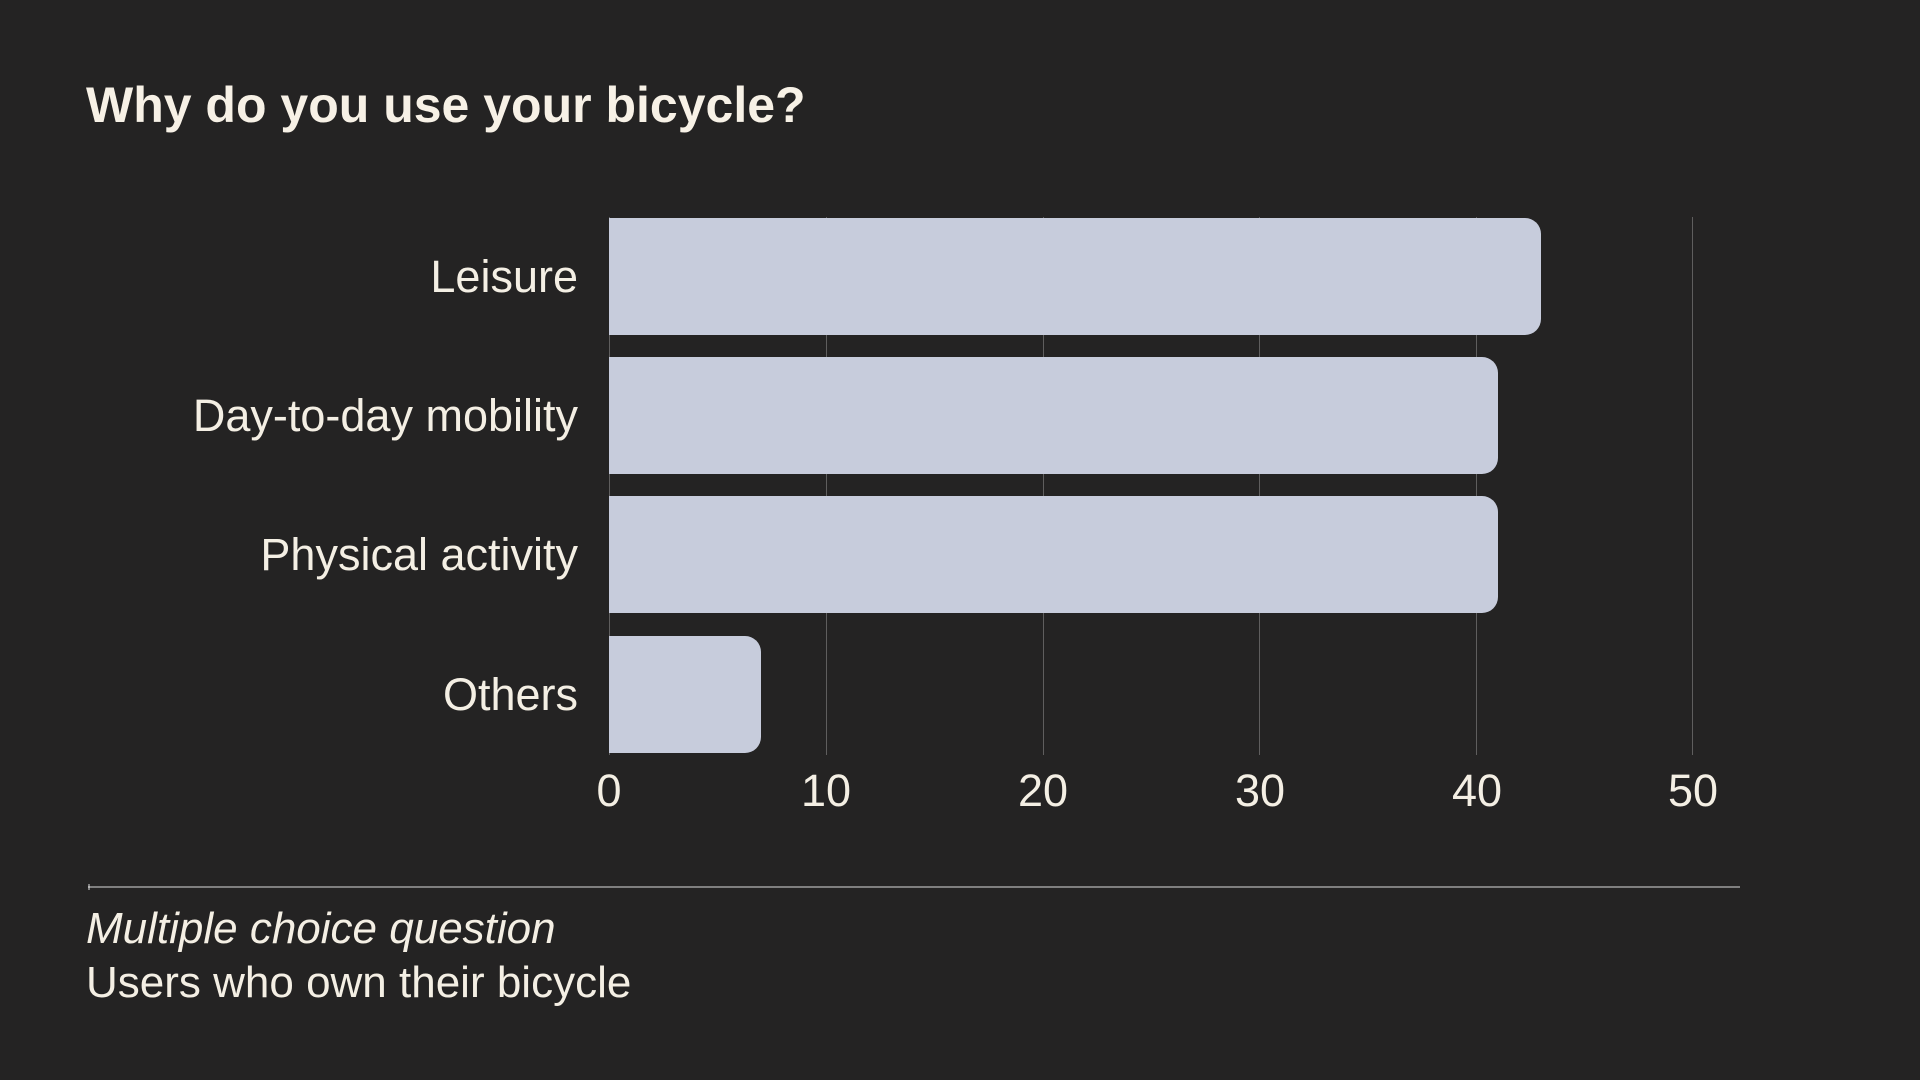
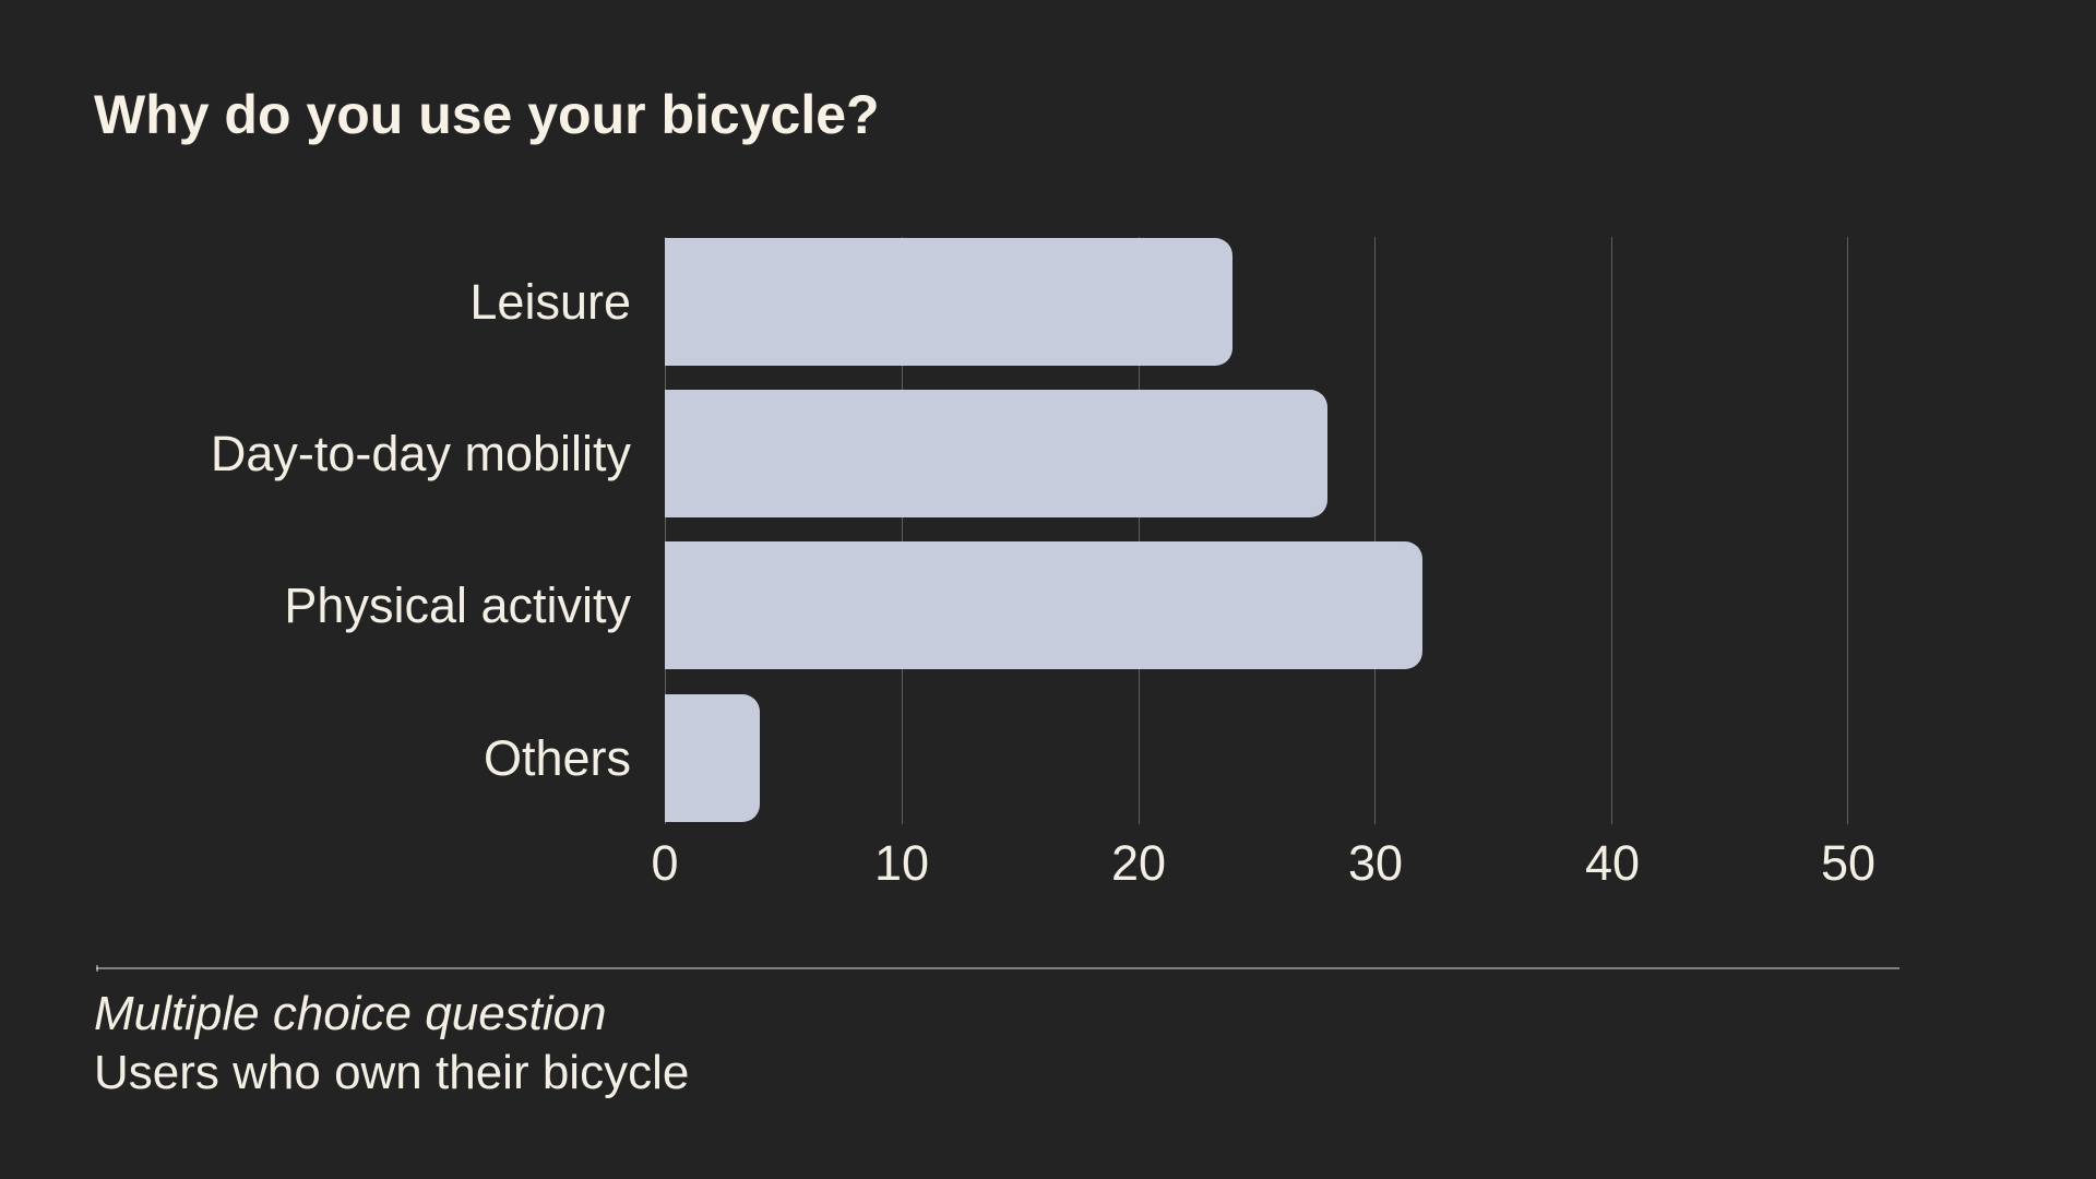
Leisure: 43 -> 24
Day-to-day mobility: 41 -> 28
Physical activity: 41 -> 32
Others: 7 -> 4
